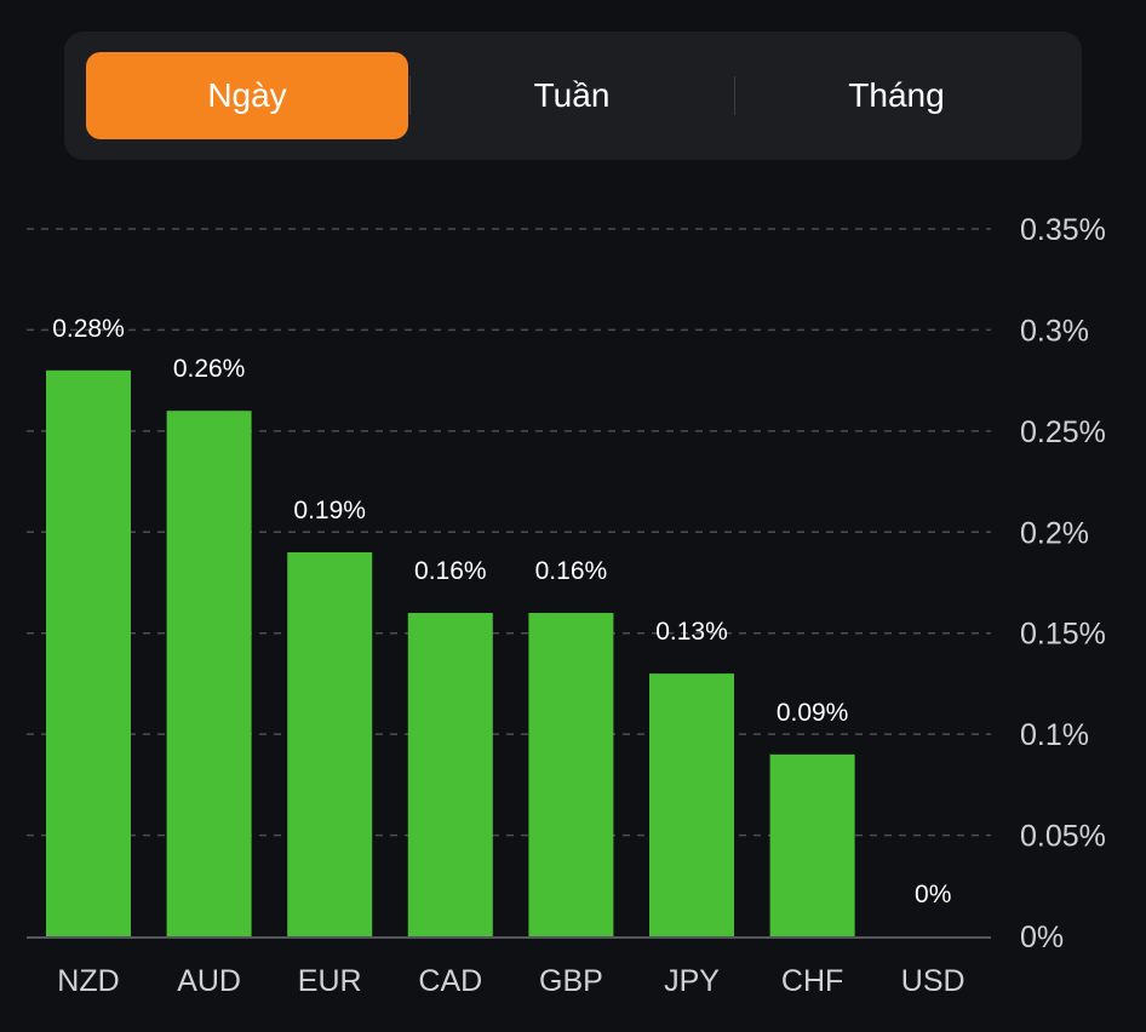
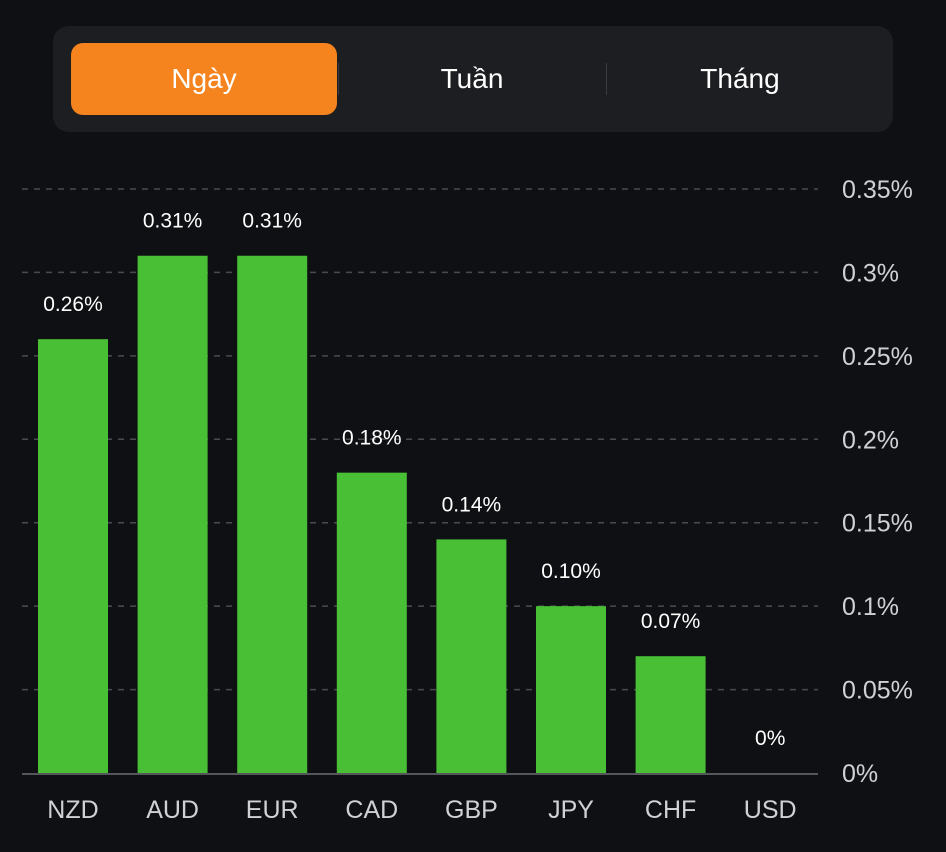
NZD: 0.28% -> 0.26%
AUD: 0.26% -> 0.31%
EUR: 0.19% -> 0.31%
CAD: 0.16% -> 0.18%
GBP: 0.16% -> 0.14%
JPY: 0.13% -> 0.10%
CHF: 0.09% -> 0.07%
